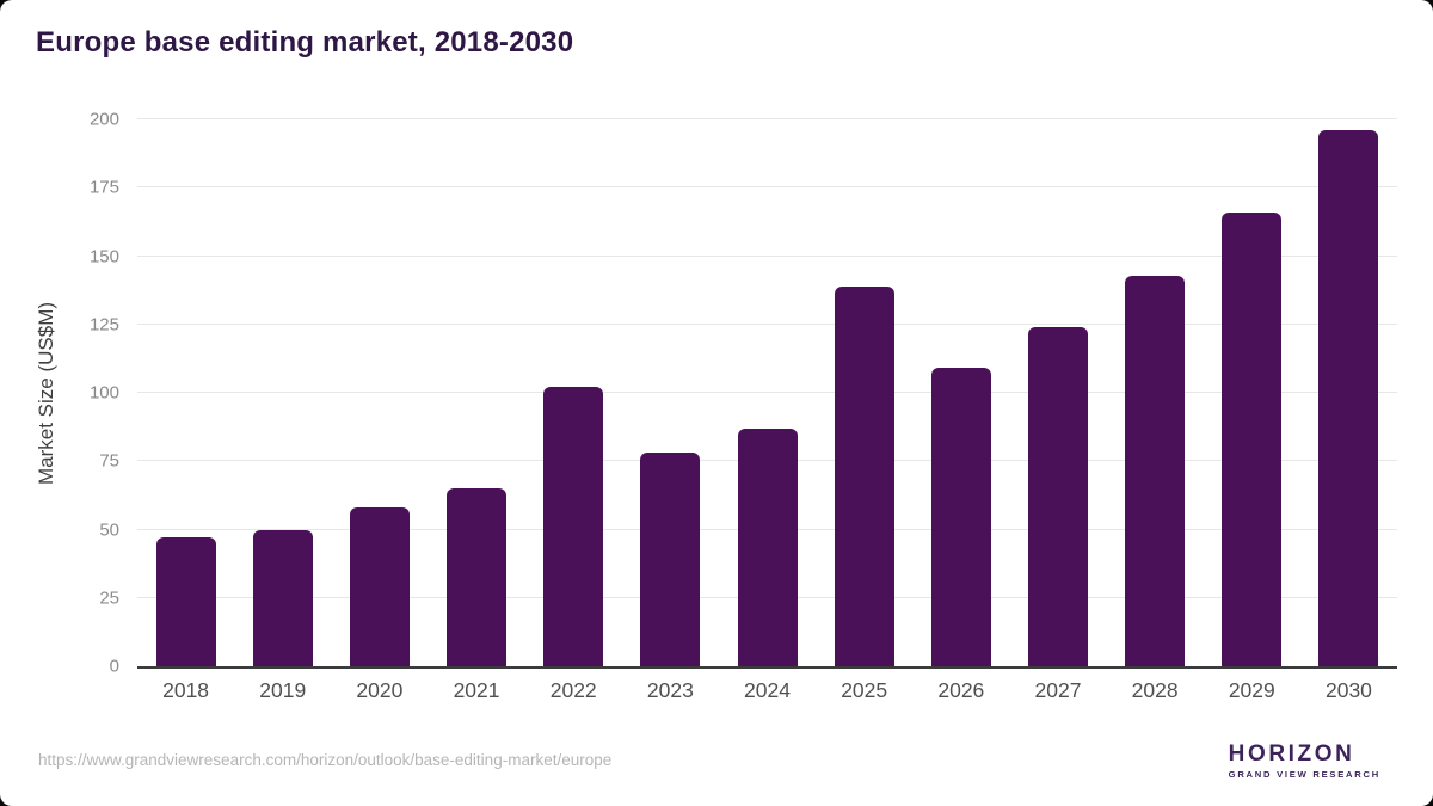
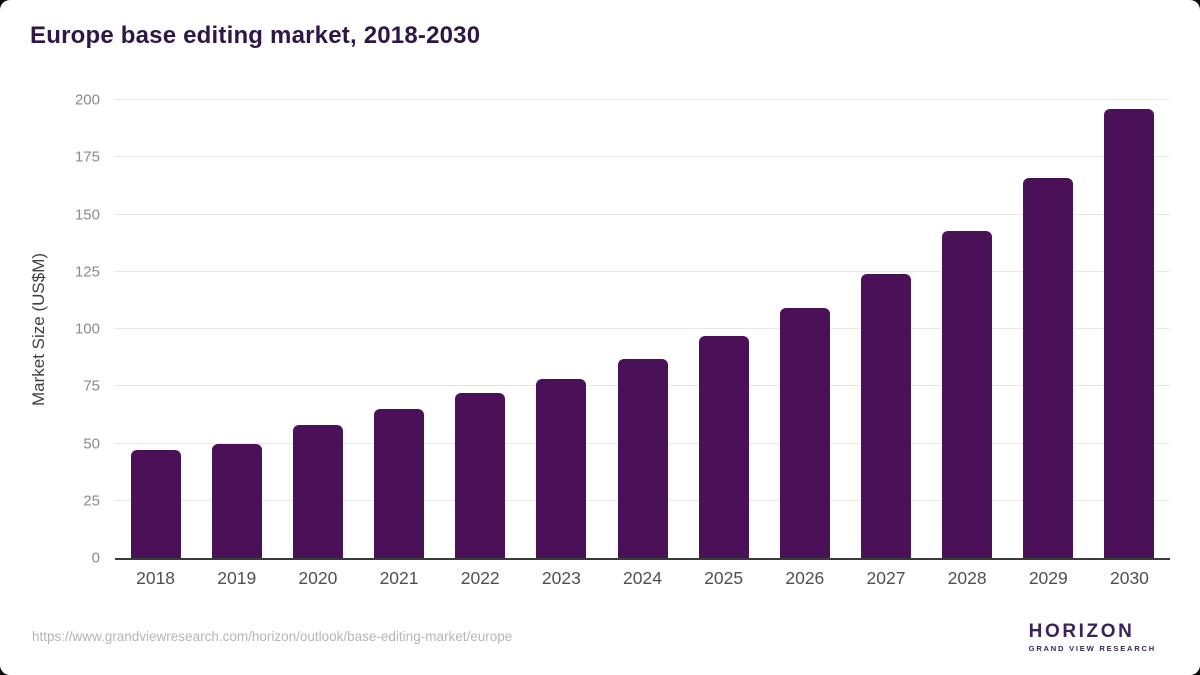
2022: 102 -> 72
2025: 139 -> 97
